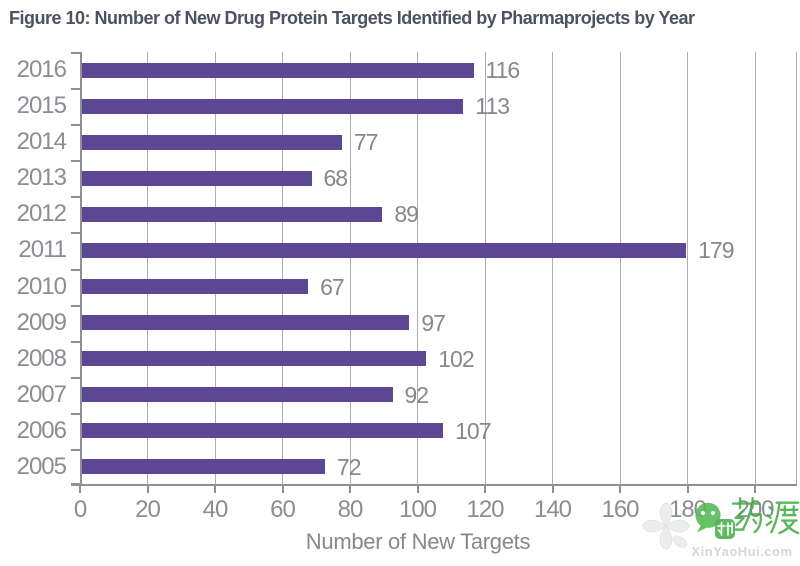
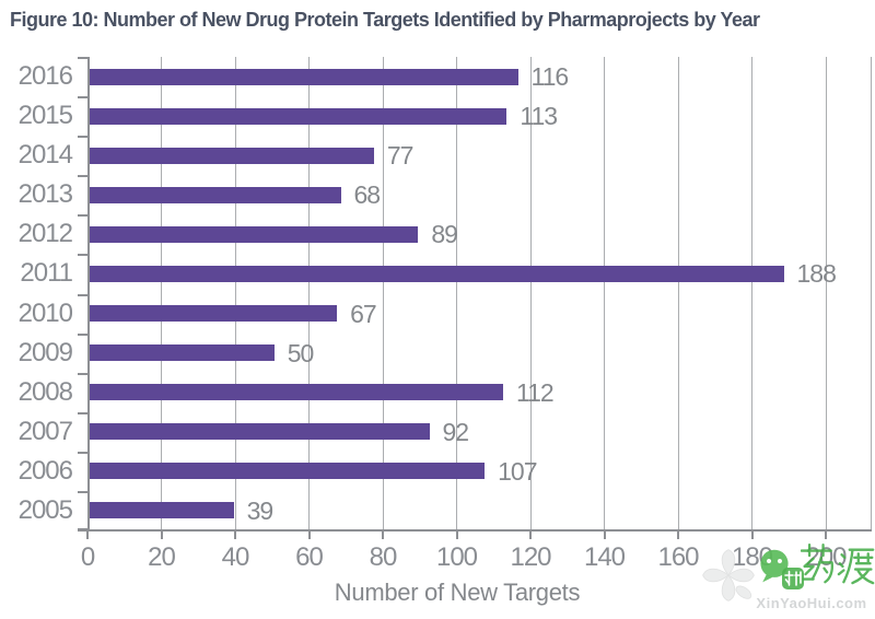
2011: 179 -> 188
2009: 97 -> 50
2008: 102 -> 112
2005: 72 -> 39
